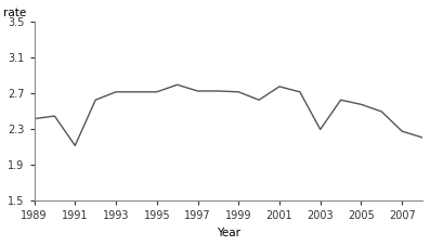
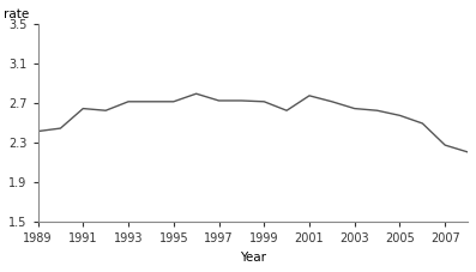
1991: 2.12 -> 2.65
2003: 2.30 -> 2.65
